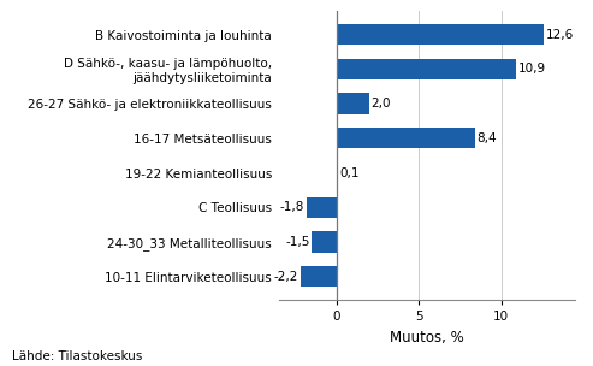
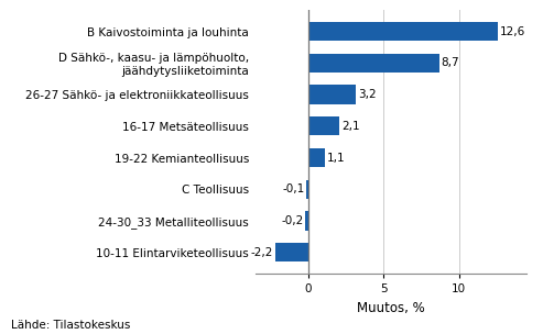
D Sähkö-, kaasu- ja lämpöhuolto, jäähdytysliiketoiminta: 10,9 -> 8,7
26-27 Sähkö- ja elektroniikkateollisuus: 2,0 -> 3,2
16-17 Metsäteollisuus: 8,4 -> 2,1
19-22 Kemianteollisuus: 0,1 -> 1,1
C Teollisuus: -1,8 -> -0,1
24-30_33 Metalliteollisuus: -1,5 -> -0,2
